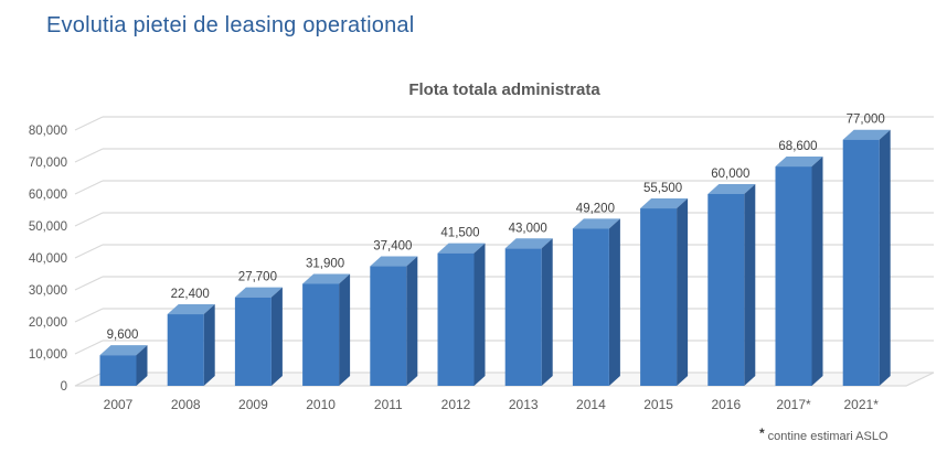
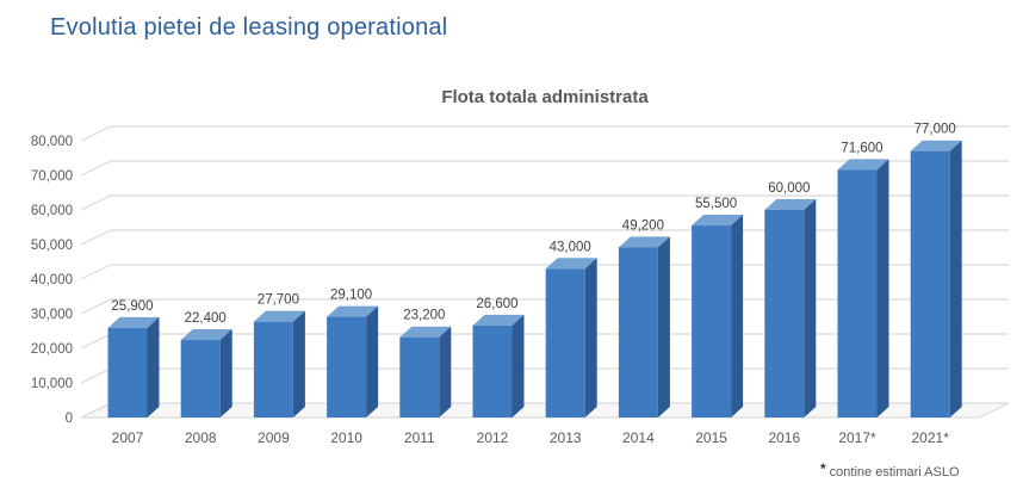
2007: 9,600 -> 25,900
2010: 31,900 -> 29,100
2011: 37,400 -> 23,200
2012: 41,500 -> 26,600
2017*: 68,600 -> 71,600
